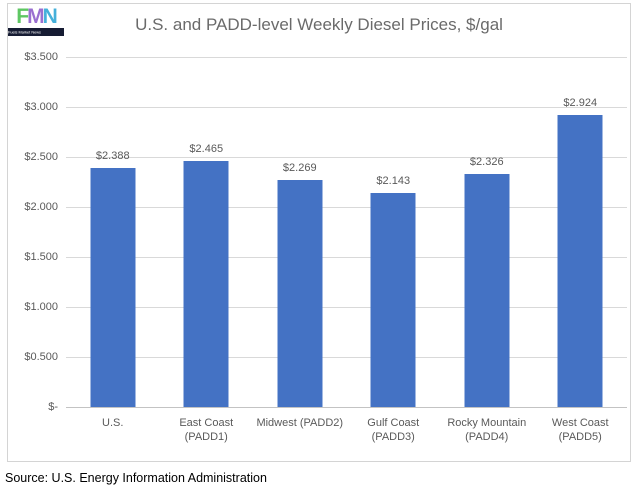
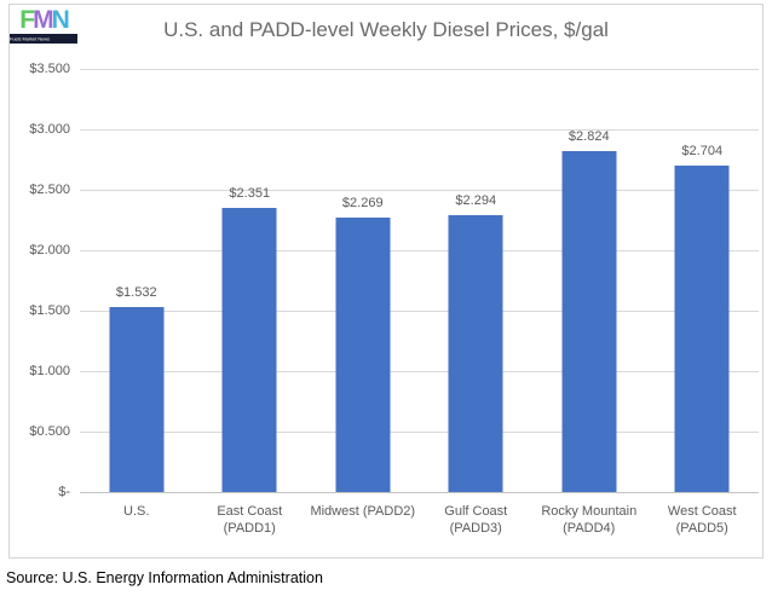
U.S.: $2.388 -> $1.532
East Coast (PADD1): $2.465 -> $2.351
Gulf Coast (PADD3): $2.143 -> $2.294
Rocky Mountain (PADD4): $2.326 -> $2.824
West Coast (PADD5): $2.924 -> $2.704
